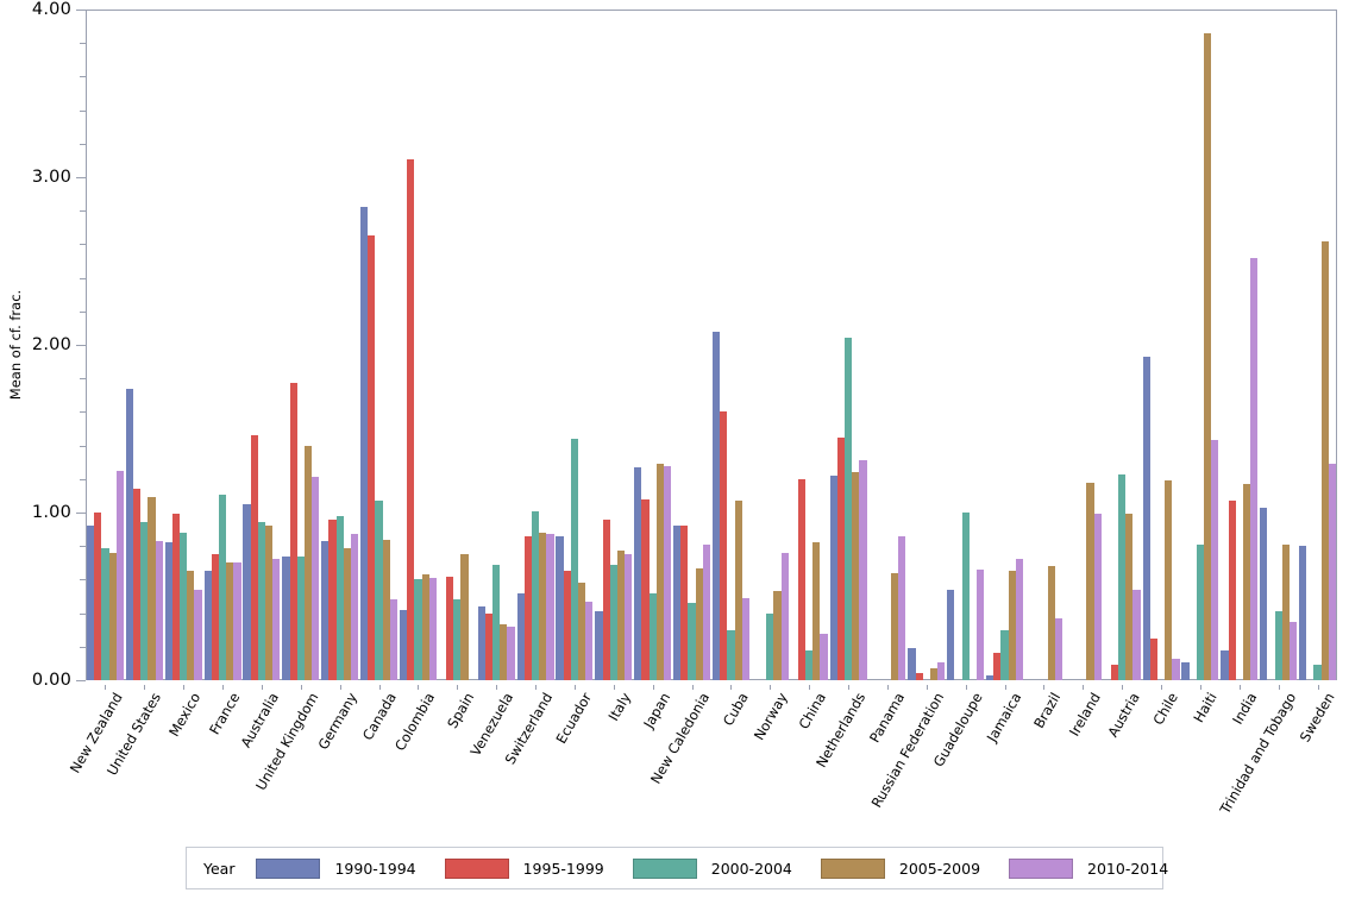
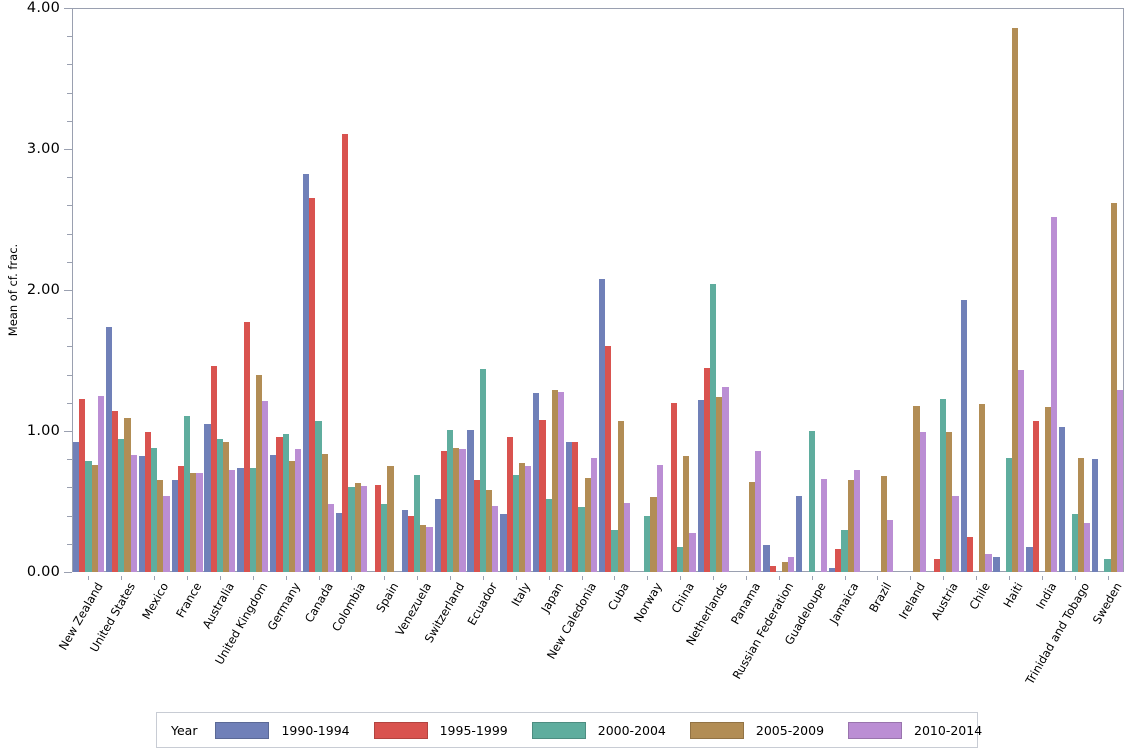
1995-1999/New Zealand: 1.00 -> 1.23
1990-1994/Ecuador: 0.86 -> 1.01
